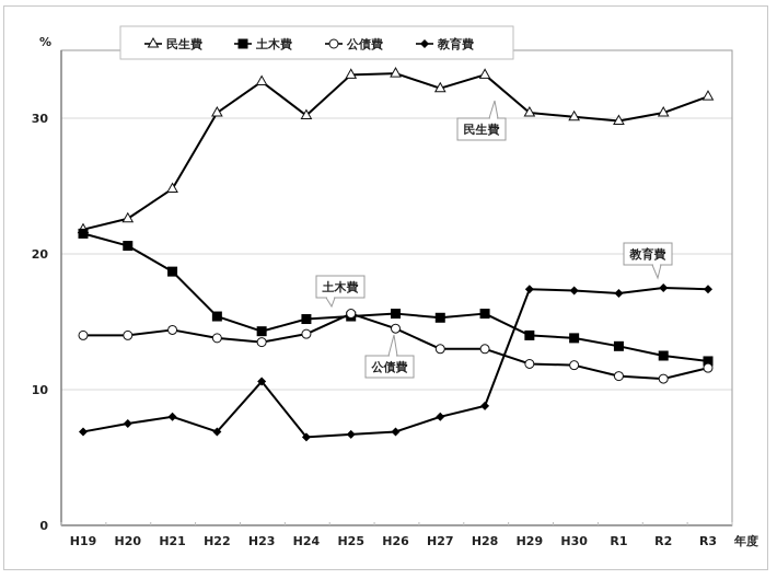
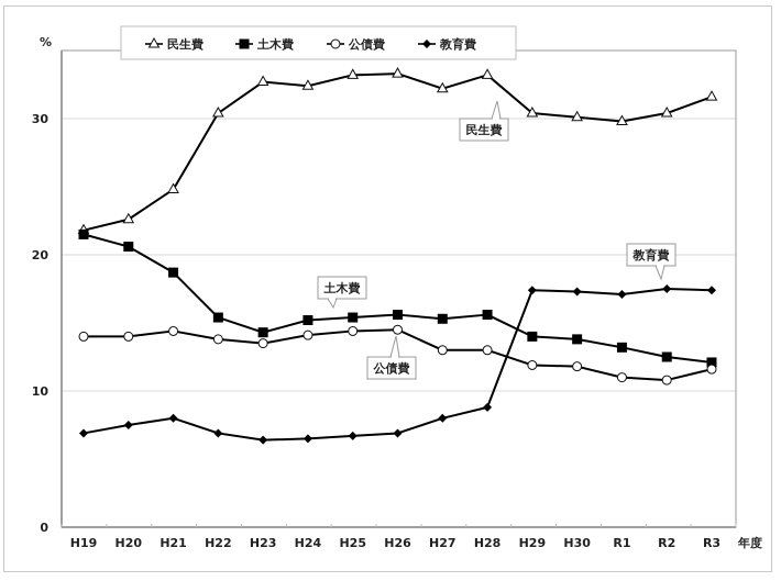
教育費/H23: 10.6 -> 6.4
民生費/H24: 30.2 -> 32.4
公債費/H25: 15.6 -> 14.4
